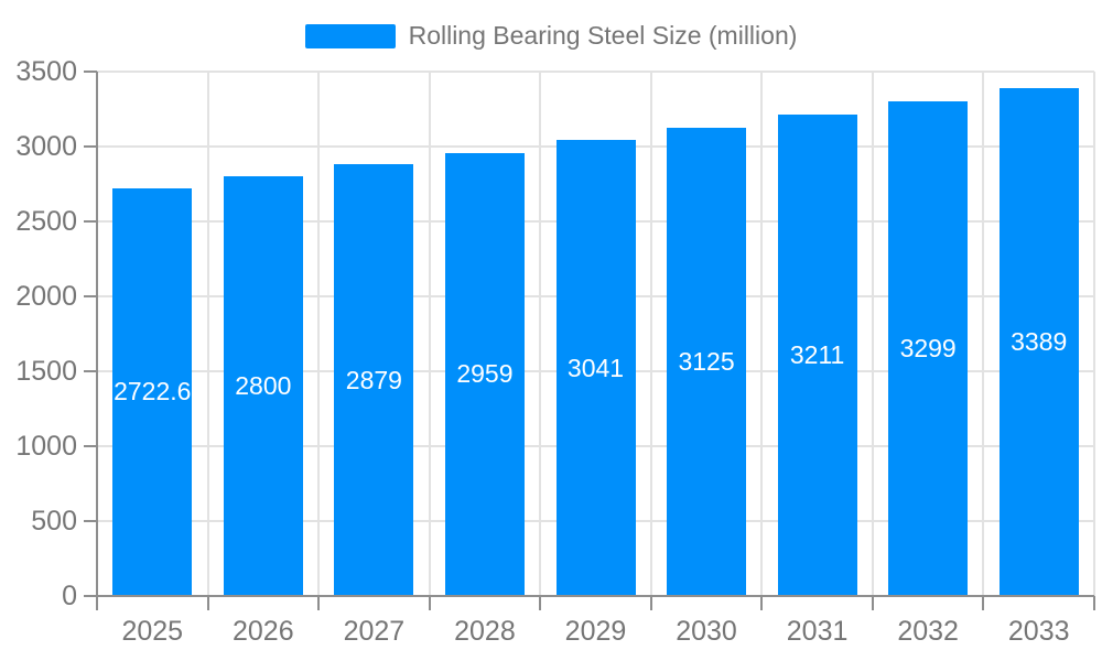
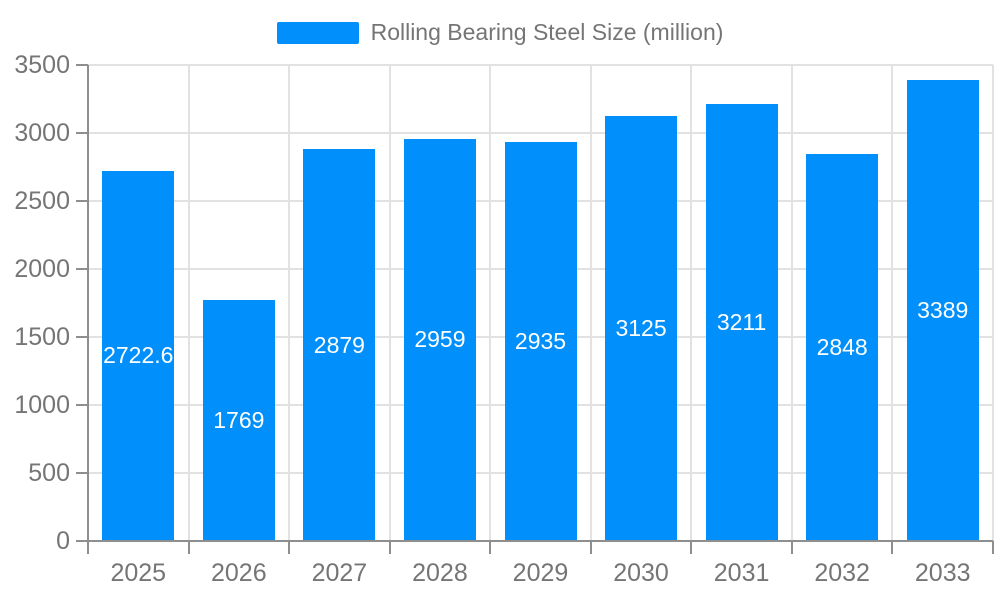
2026: 2800 -> 1769
2029: 3041 -> 2935
2032: 3299 -> 2848
